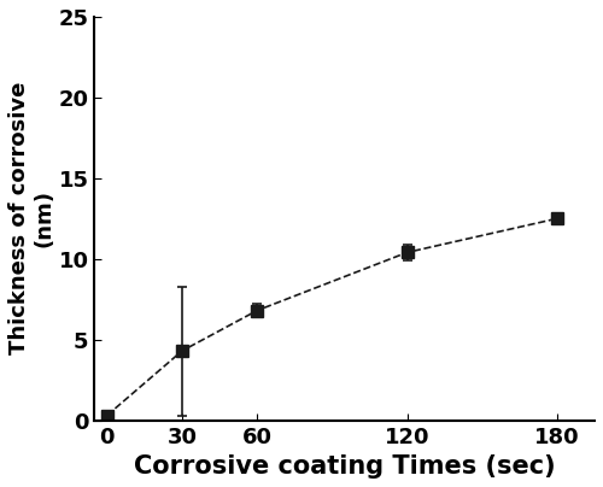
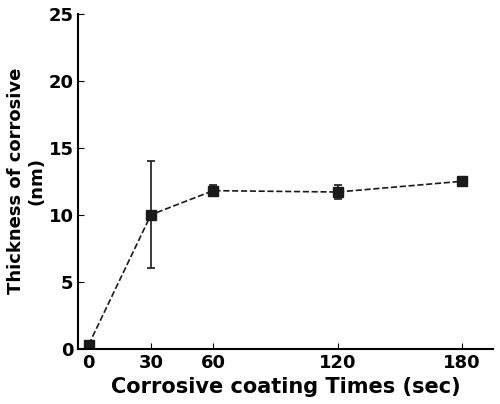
30: 4.3 -> 10.0
60: 6.8 -> 11.8
120: 10.4 -> 11.7
